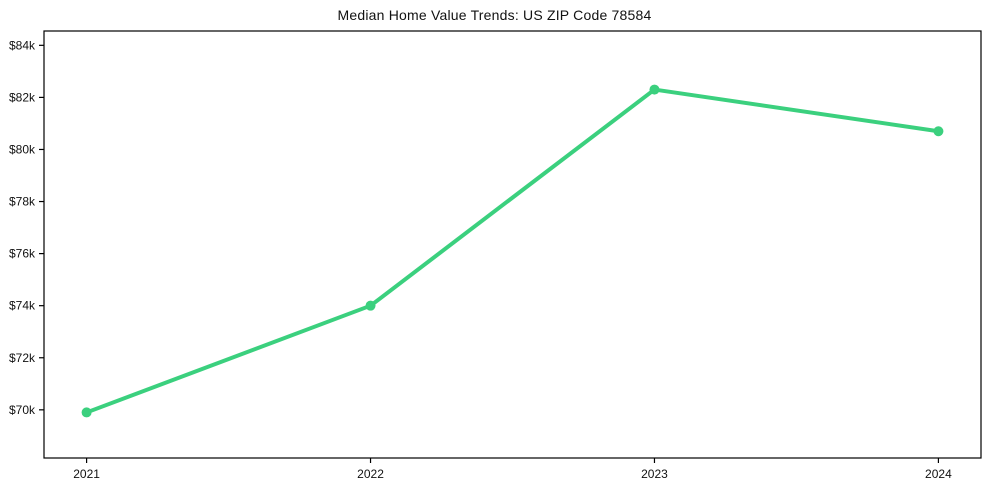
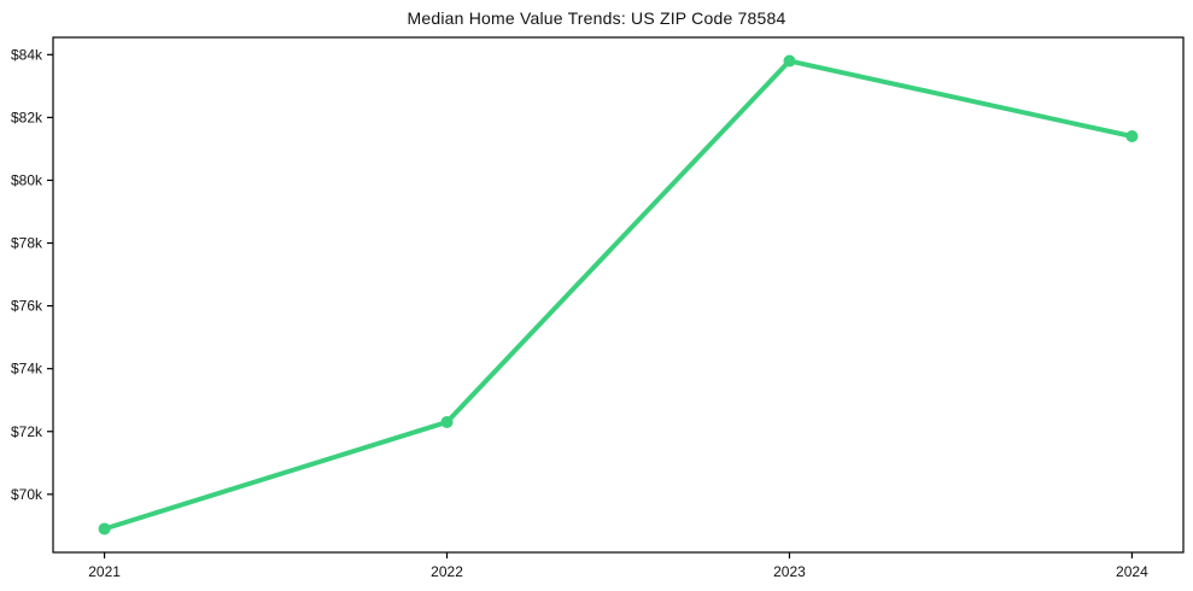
2021: $69.9k -> $68.9k
2022: $74.0k -> $72.3k
2023: $82.3k -> $83.8k
2024: $80.7k -> $81.4k
